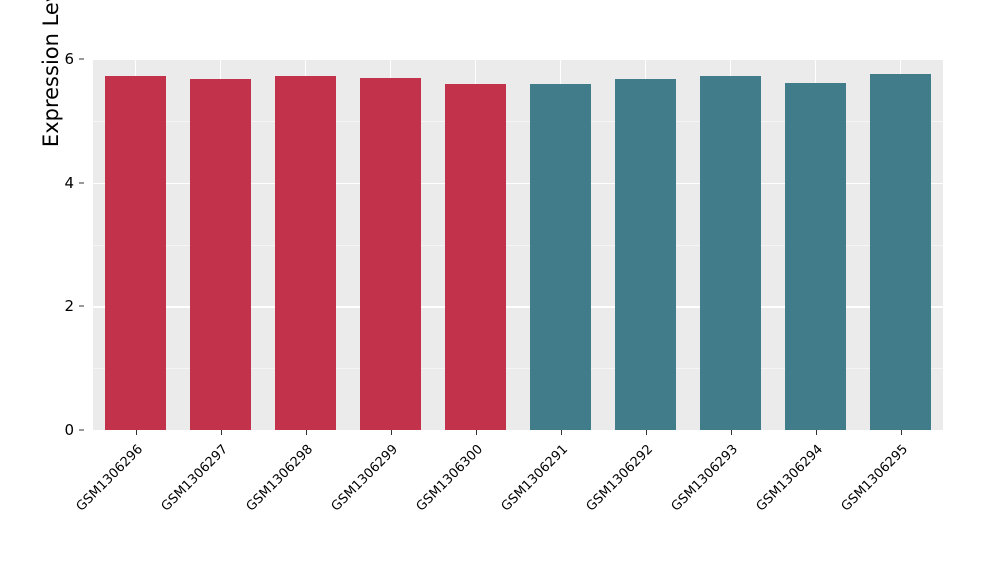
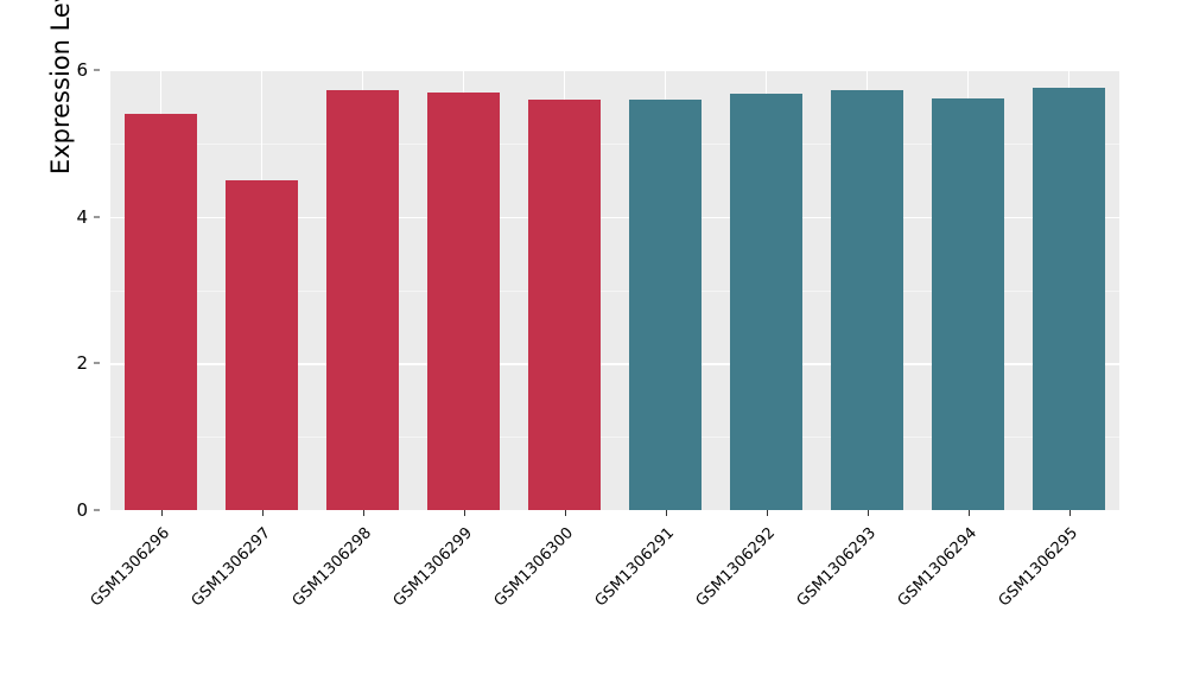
GSM1306296: 5.7 -> 5.4
GSM1306297: 5.7 -> 4.5
